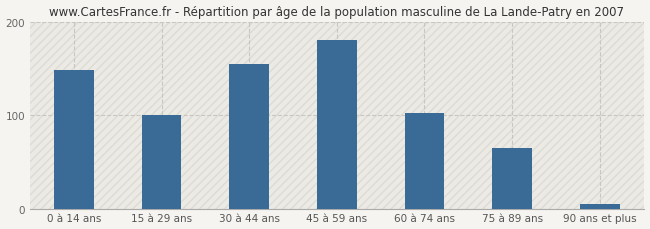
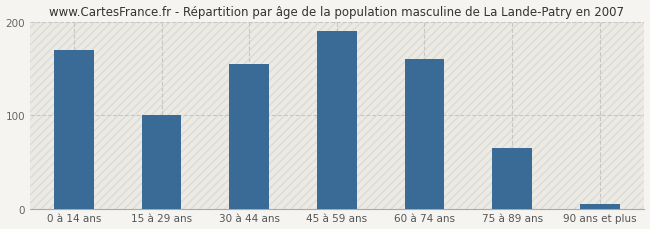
0 à 14 ans: 148 -> 170
45 à 59 ans: 180 -> 190
60 à 74 ans: 102 -> 160
